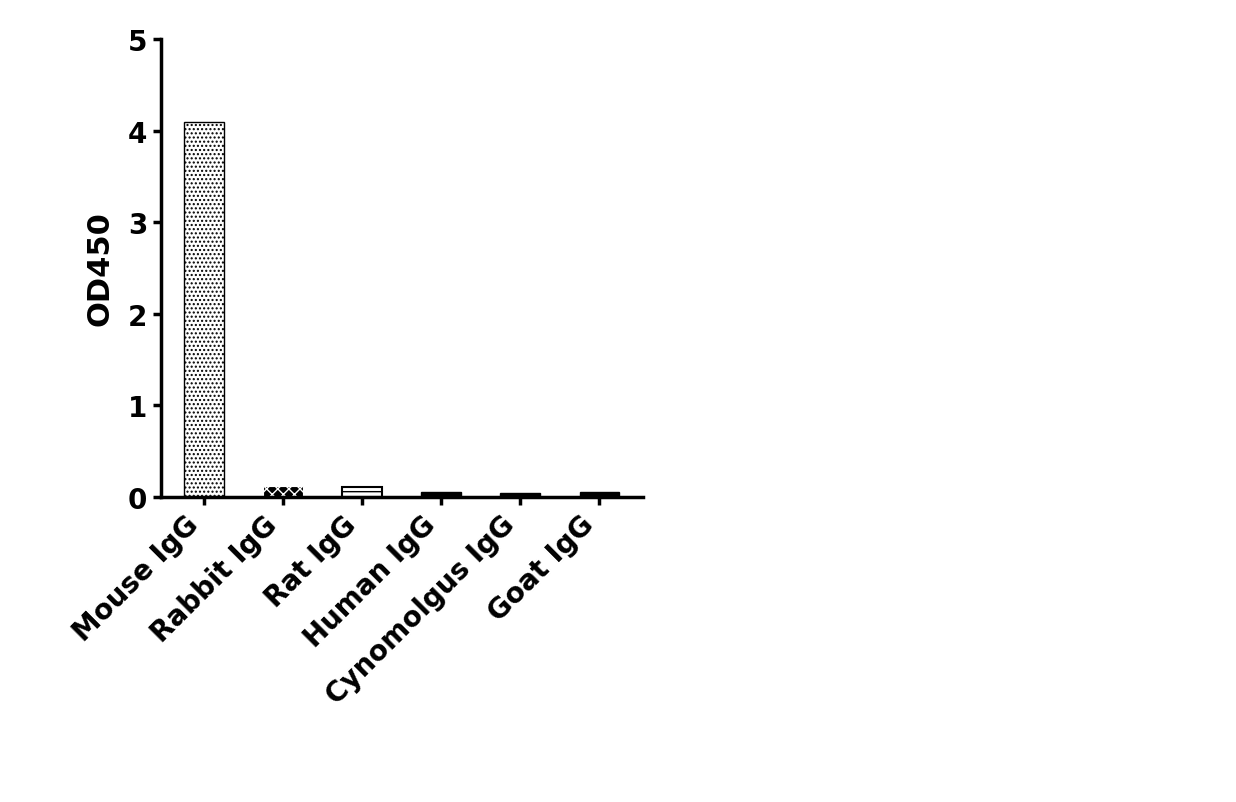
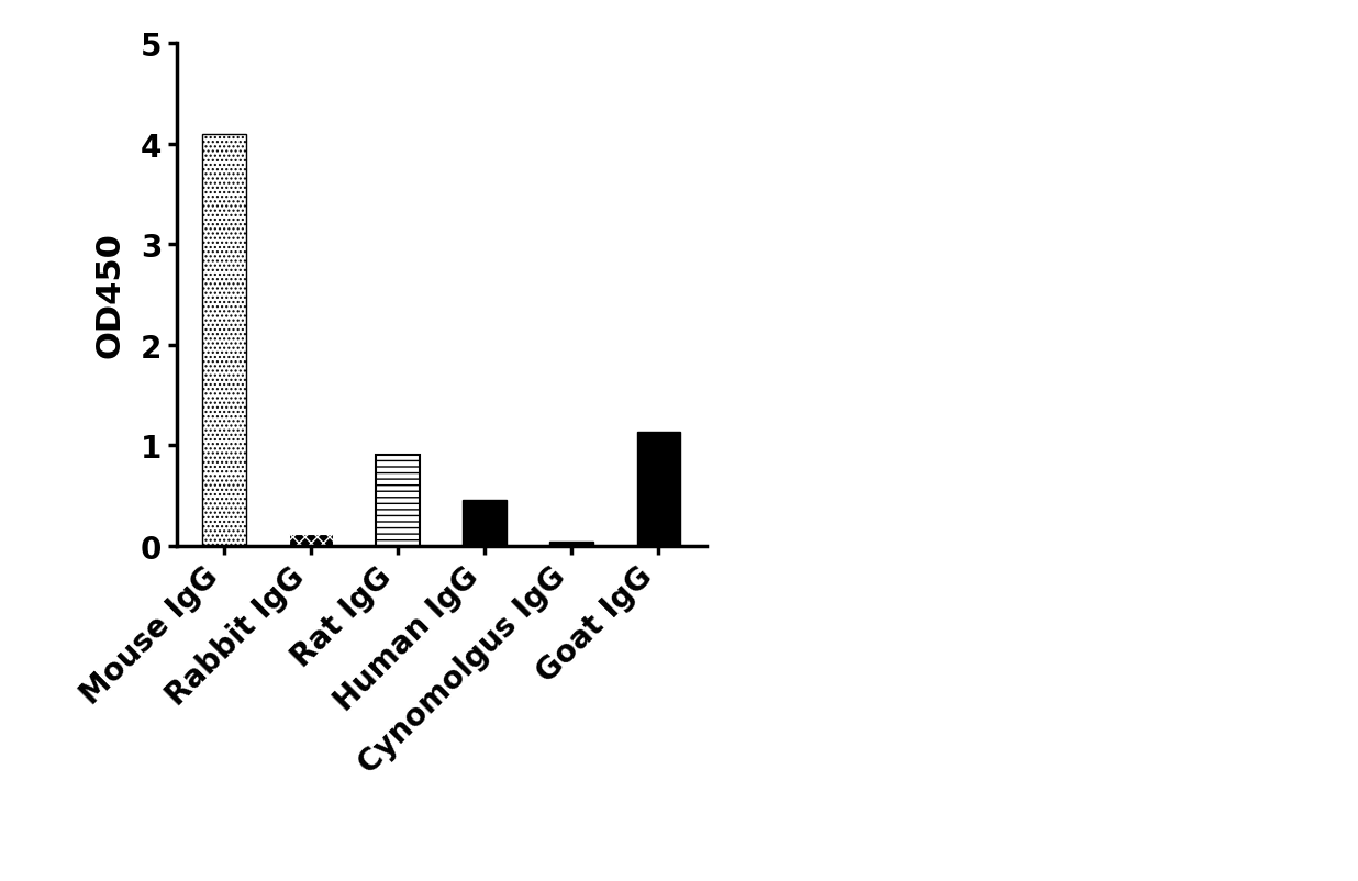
Rat IgG: 0.11 -> 0.90
Human IgG: 0.05 -> 0.46
Goat IgG: 0.05 -> 1.14
